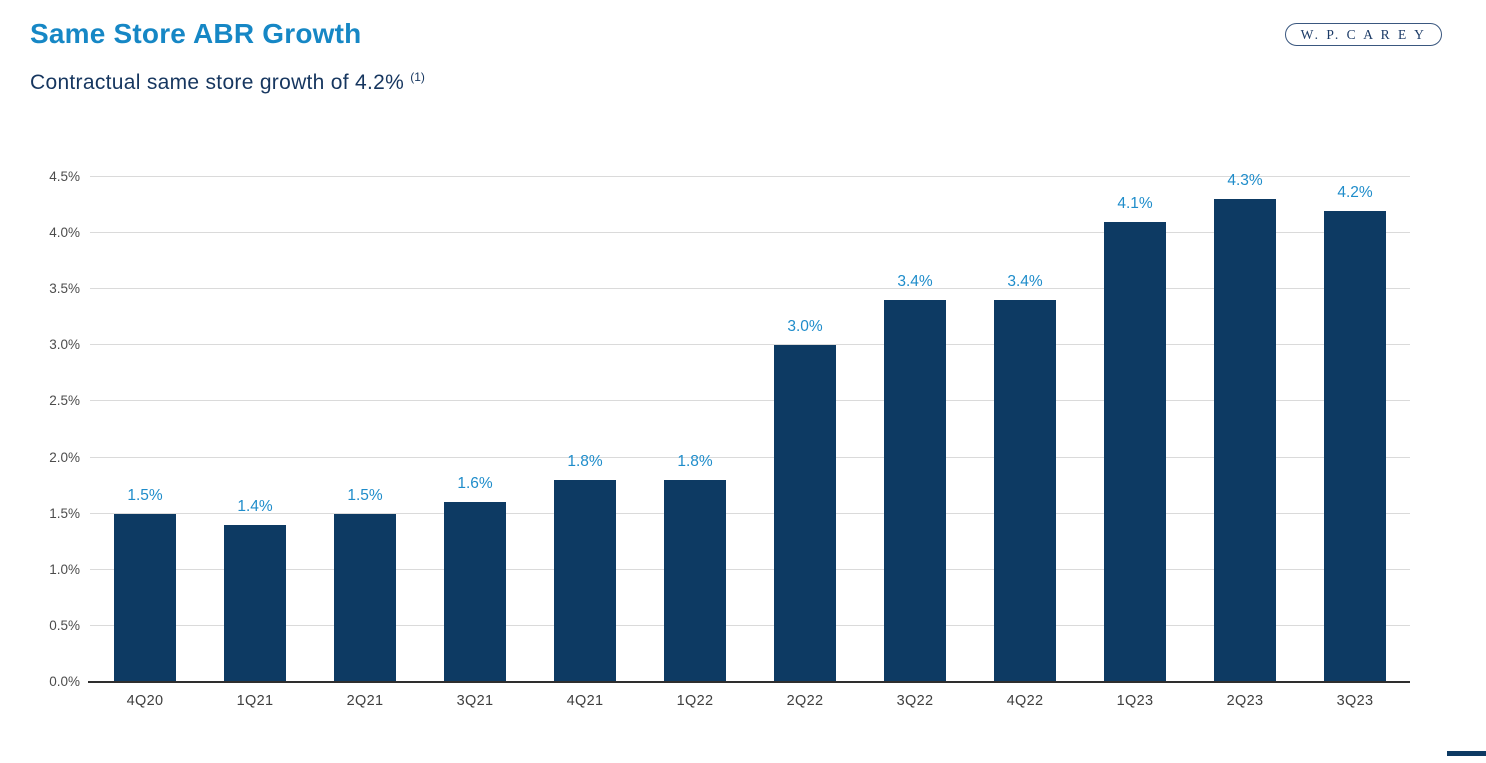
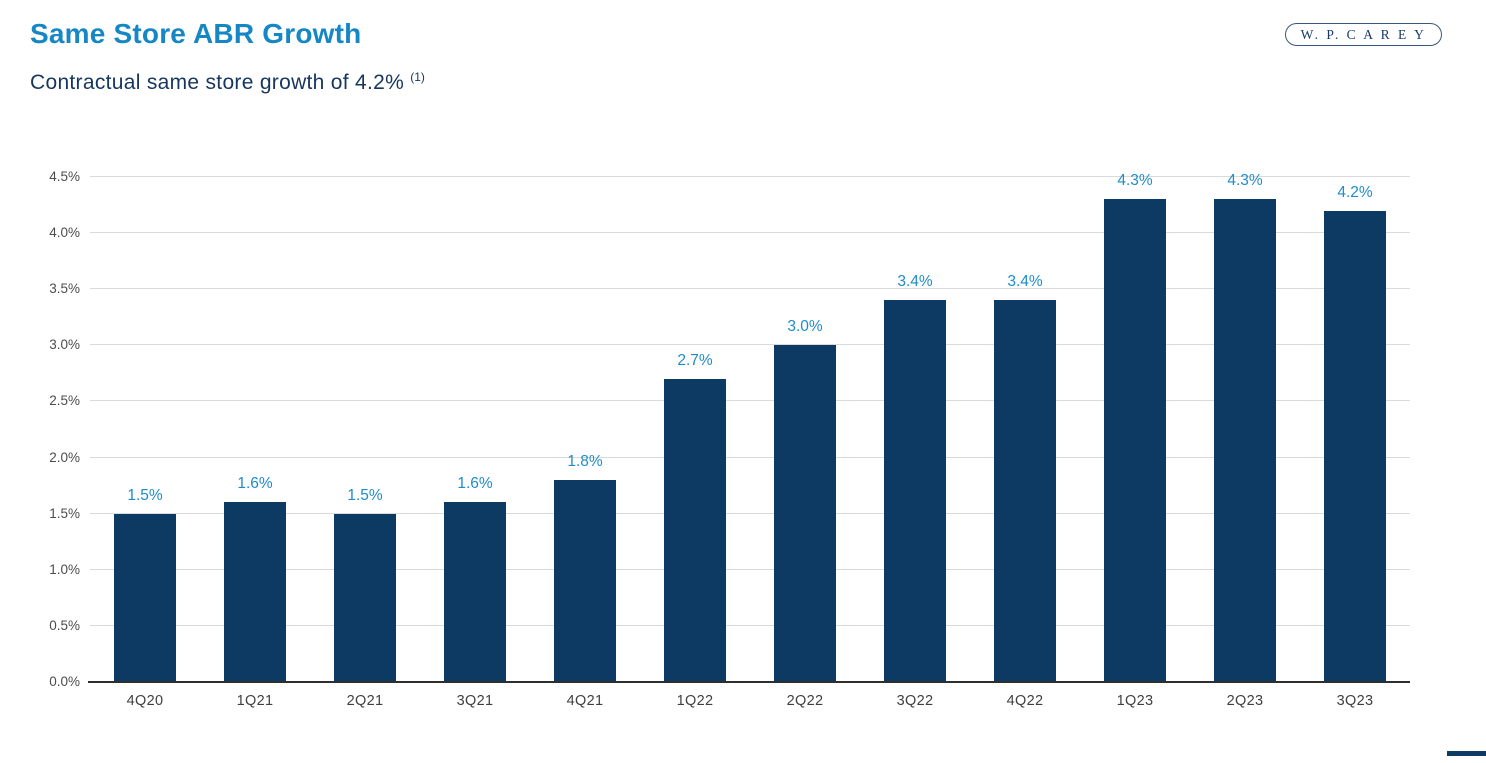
1Q21: 1.4% -> 1.6%
1Q22: 1.8% -> 2.7%
1Q23: 4.1% -> 4.3%
